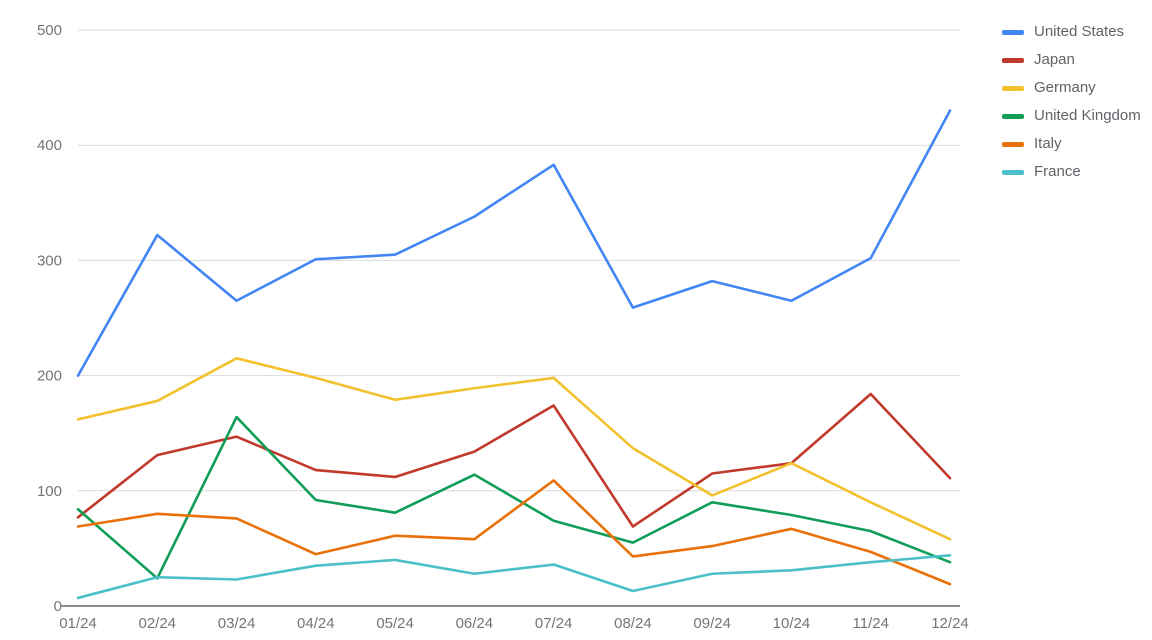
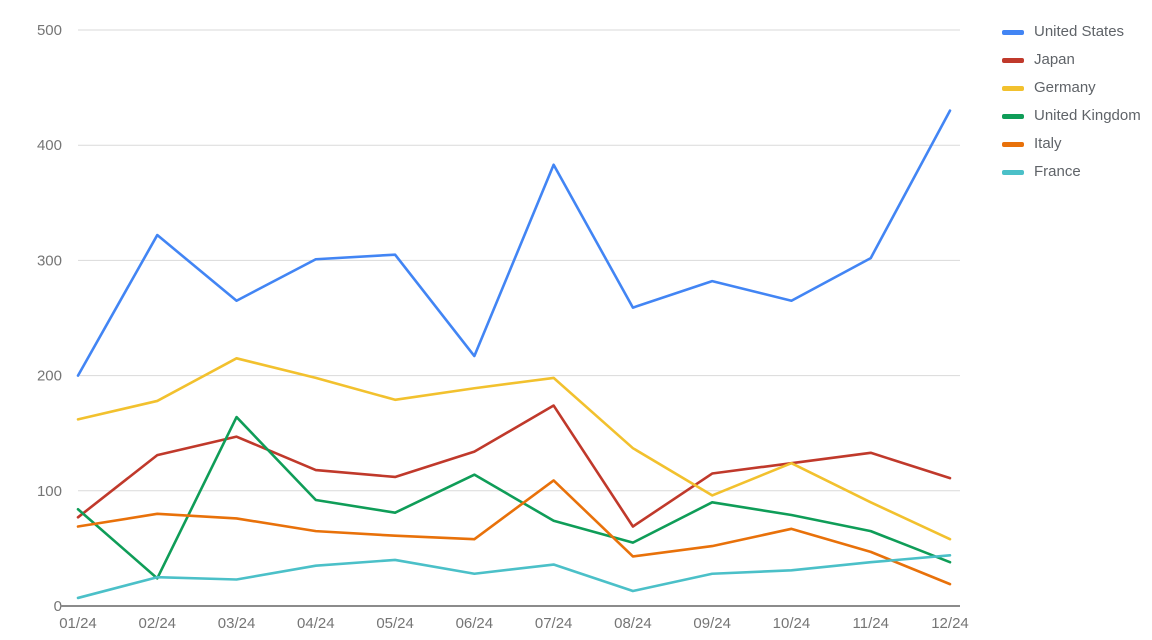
Italy/04/24: 45 -> 65
United States/06/24: 338 -> 217
Japan/11/24: 184 -> 133
